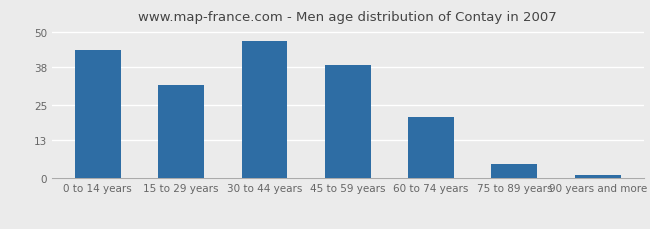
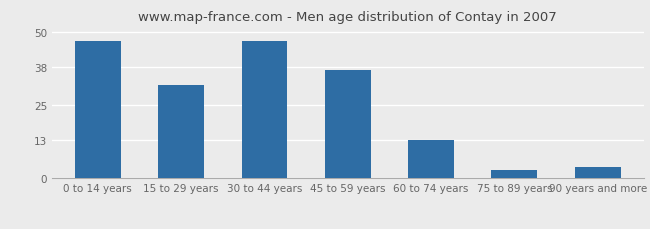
0 to 14 years: 44 -> 47
45 to 59 years: 39 -> 37
60 to 74 years: 21 -> 13
75 to 89 years: 5 -> 3
90 years and more: 1 -> 4
